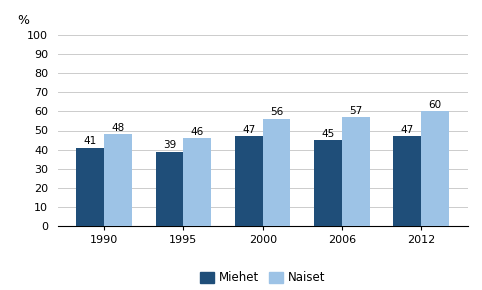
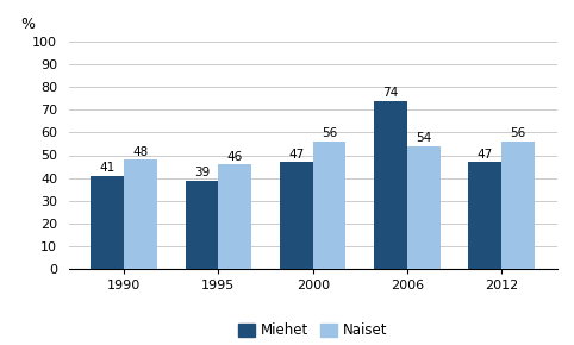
Miehet/2006: 45 -> 74
Naiset/2006: 57 -> 54
Naiset/2012: 60 -> 56
